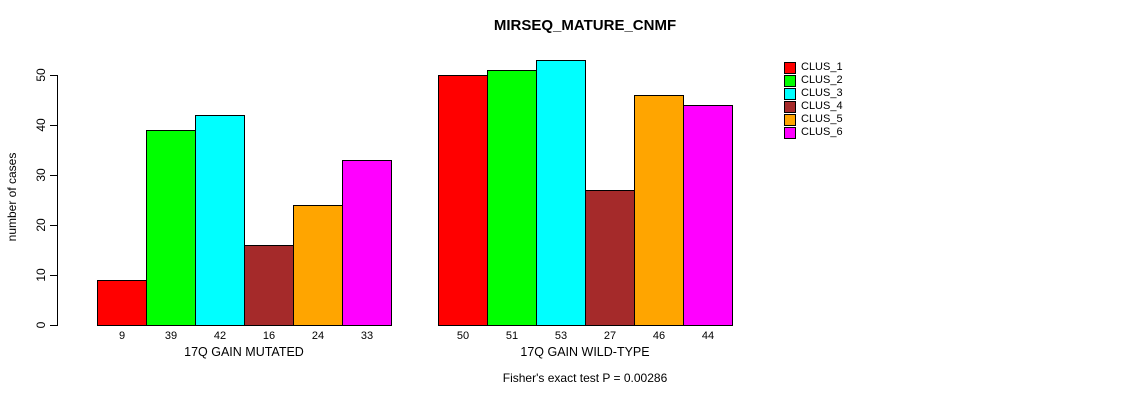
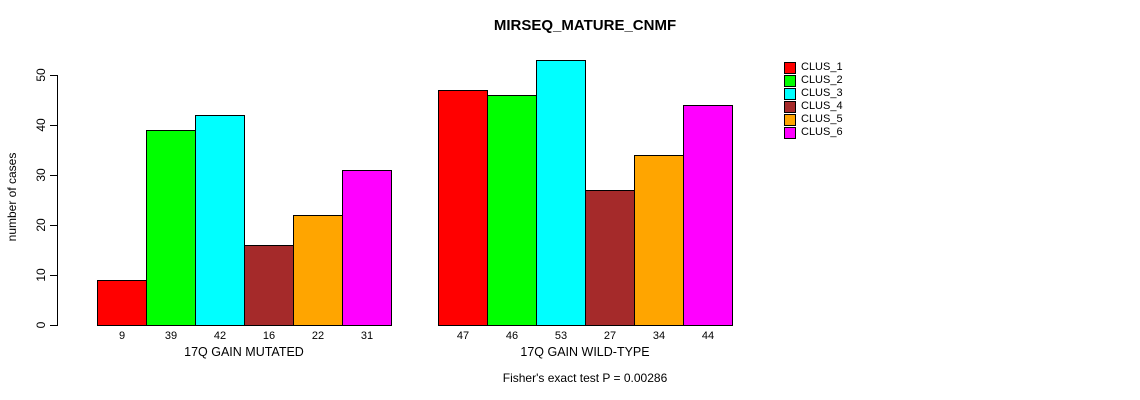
CLUS_5/17Q GAIN MUTATED: 24 -> 22
CLUS_6/17Q GAIN MUTATED: 33 -> 31
CLUS_1/17Q GAIN WILD-TYPE: 50 -> 47
CLUS_2/17Q GAIN WILD-TYPE: 51 -> 46
CLUS_5/17Q GAIN WILD-TYPE: 46 -> 34
